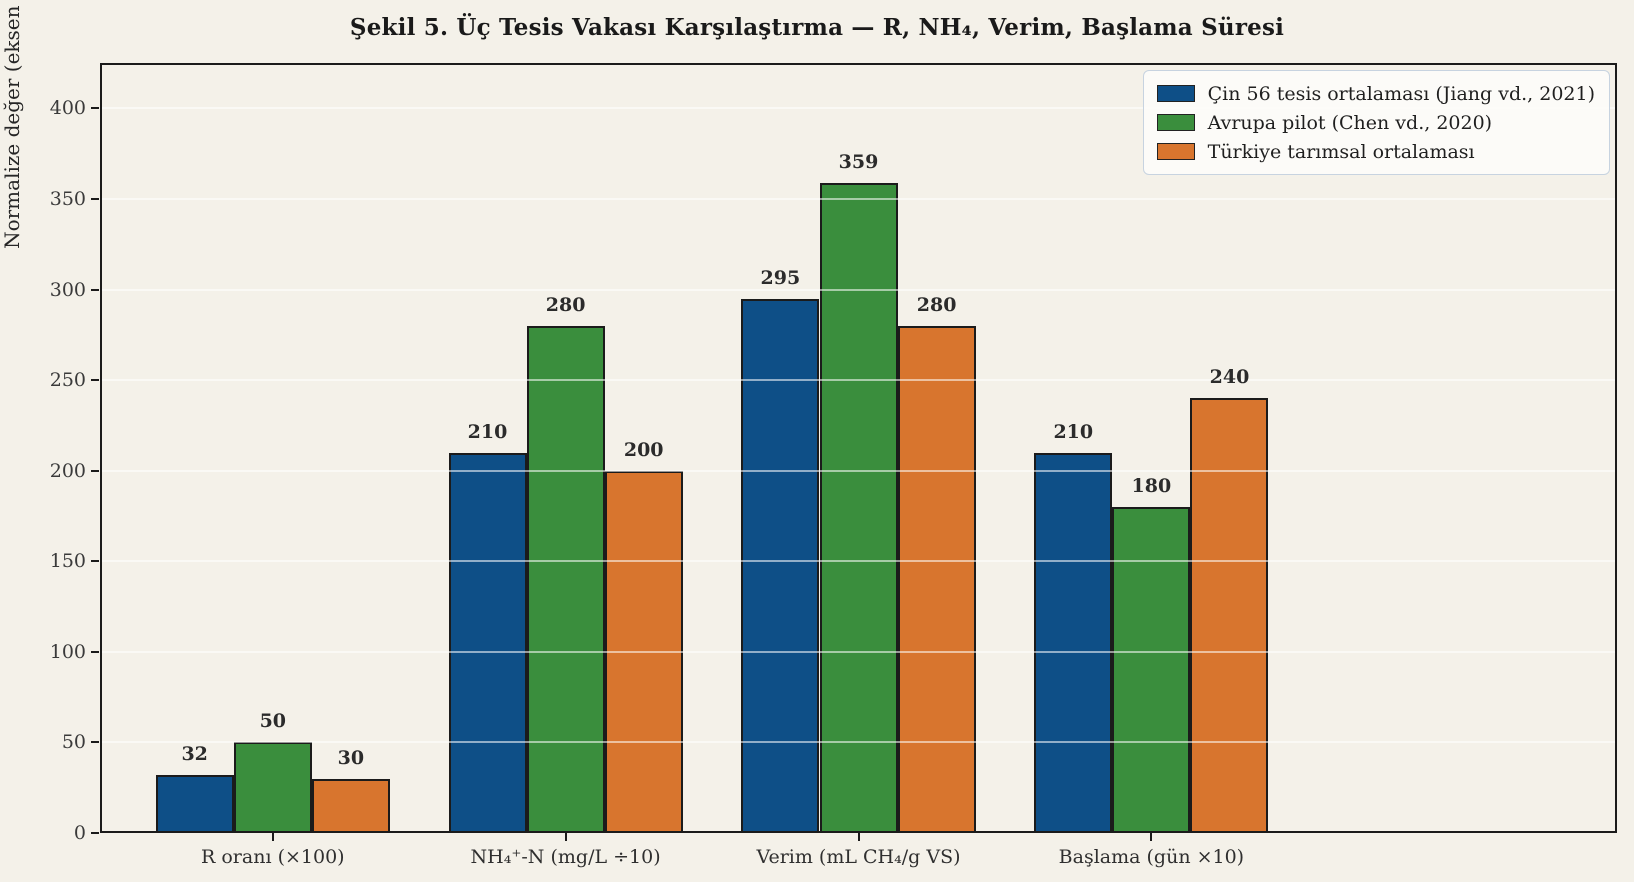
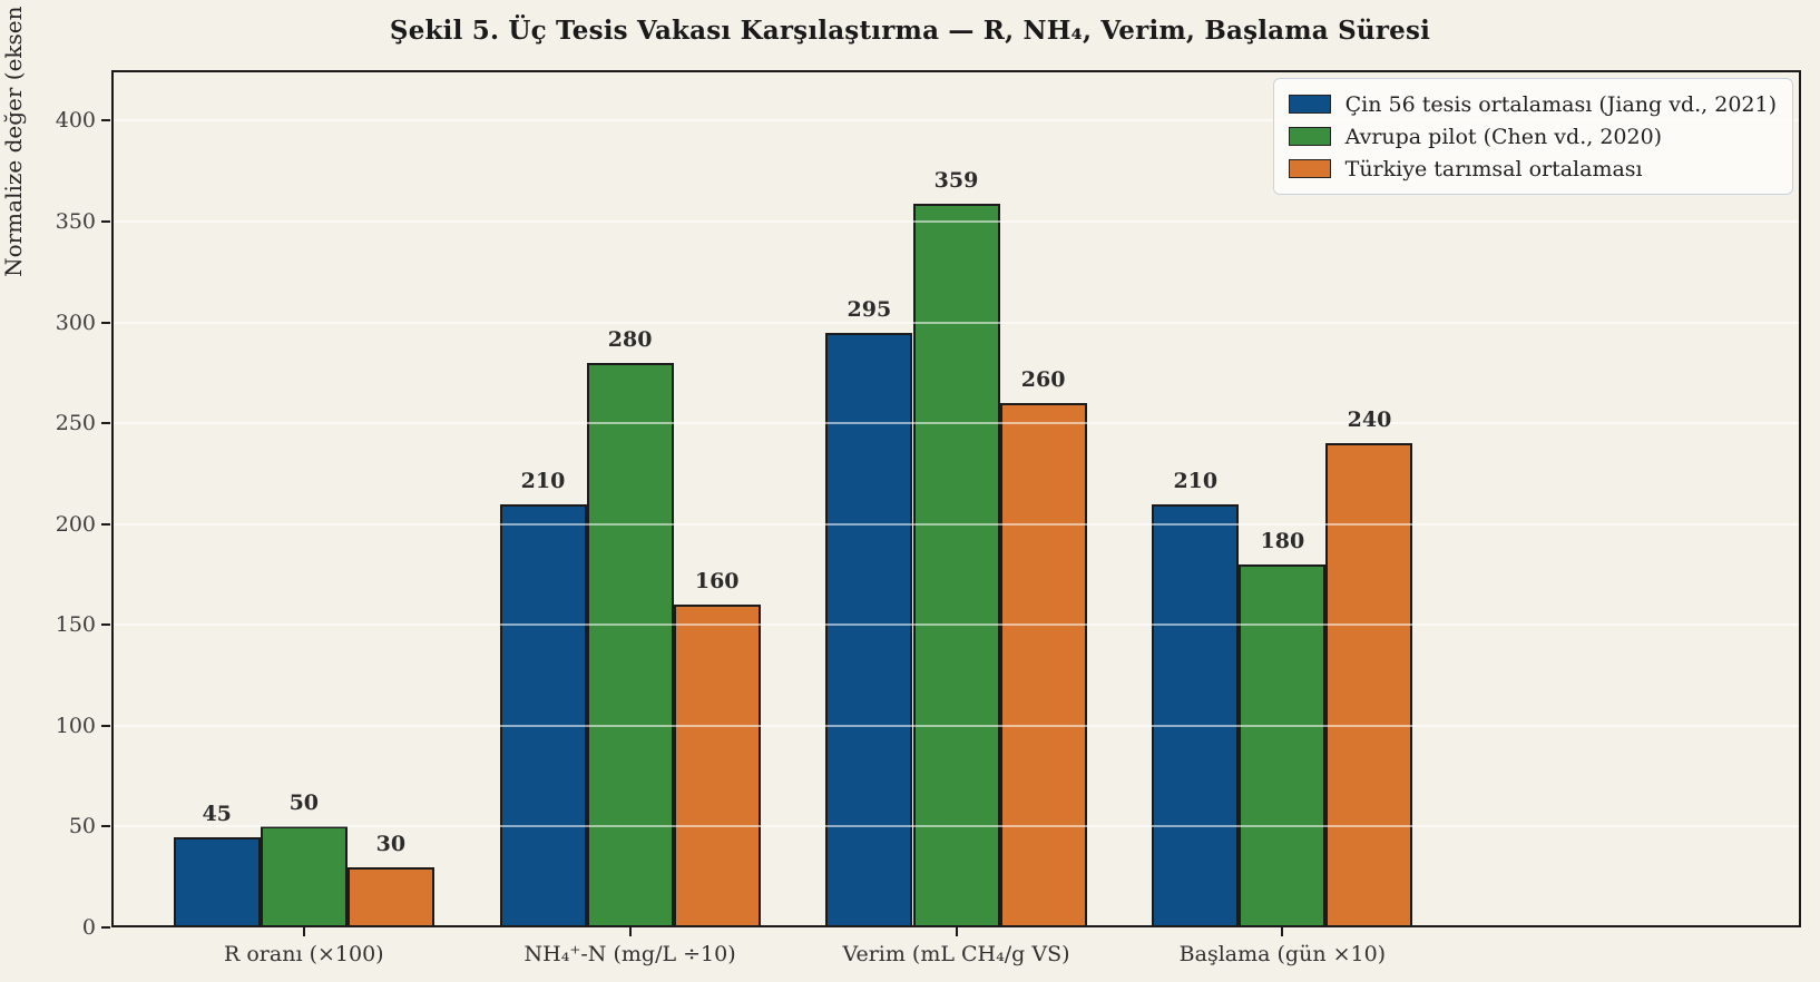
Çin 56 tesis ortalaması (Jiang vd., 2021)/R oranı (×100): 32 -> 45
Türkiye tarımsal ortalaması/NH₄⁺-N (mg/L ÷10): 200 -> 160
Türkiye tarımsal ortalaması/Verim (mL CH₄/g VS): 280 -> 260
